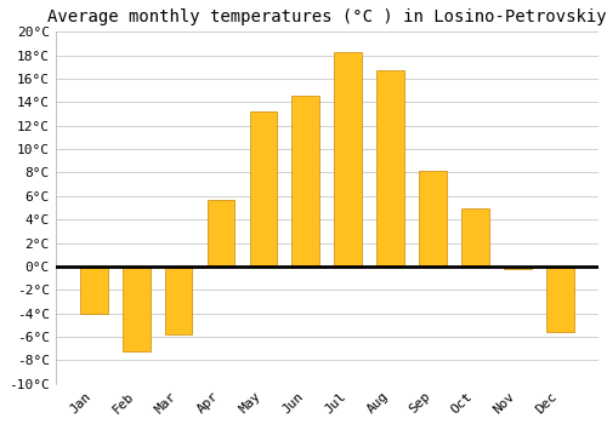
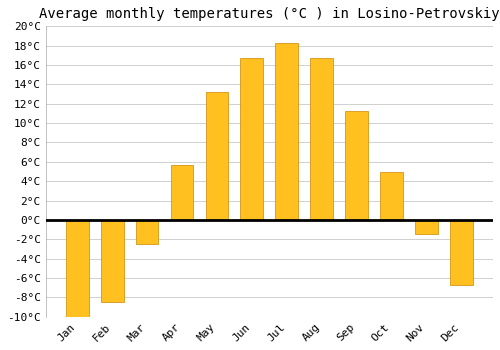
Jan: -4.0°C -> -10.0°C
Feb: -7.2°C -> -8.5°C
Mar: -5.8°C -> -2.5°C
Jun: 14.6°C -> 16.7°C
Sep: 8.2°C -> 11.3°C
Nov: -0.2°C -> -1.5°C
Dec: -5.6°C -> -6.7°C
